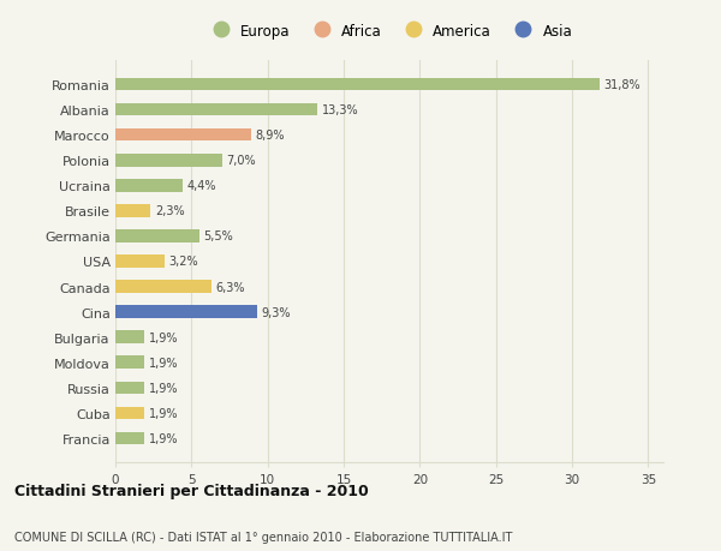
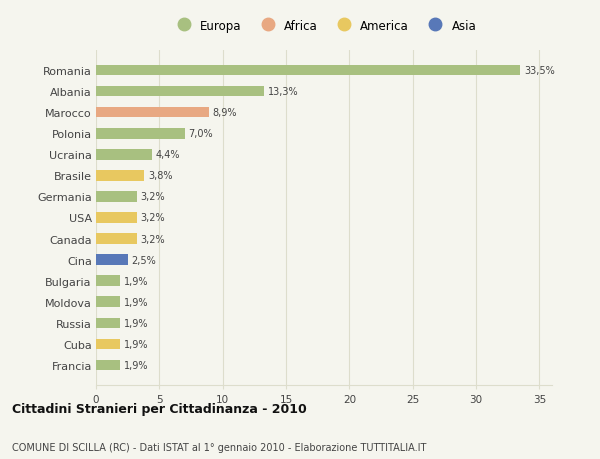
Romania: 31,8% -> 33,5%
Brasile: 2,3% -> 3,8%
Germania: 5,5% -> 3,2%
Canada: 6,3% -> 3,2%
Cina: 9,3% -> 2,5%
